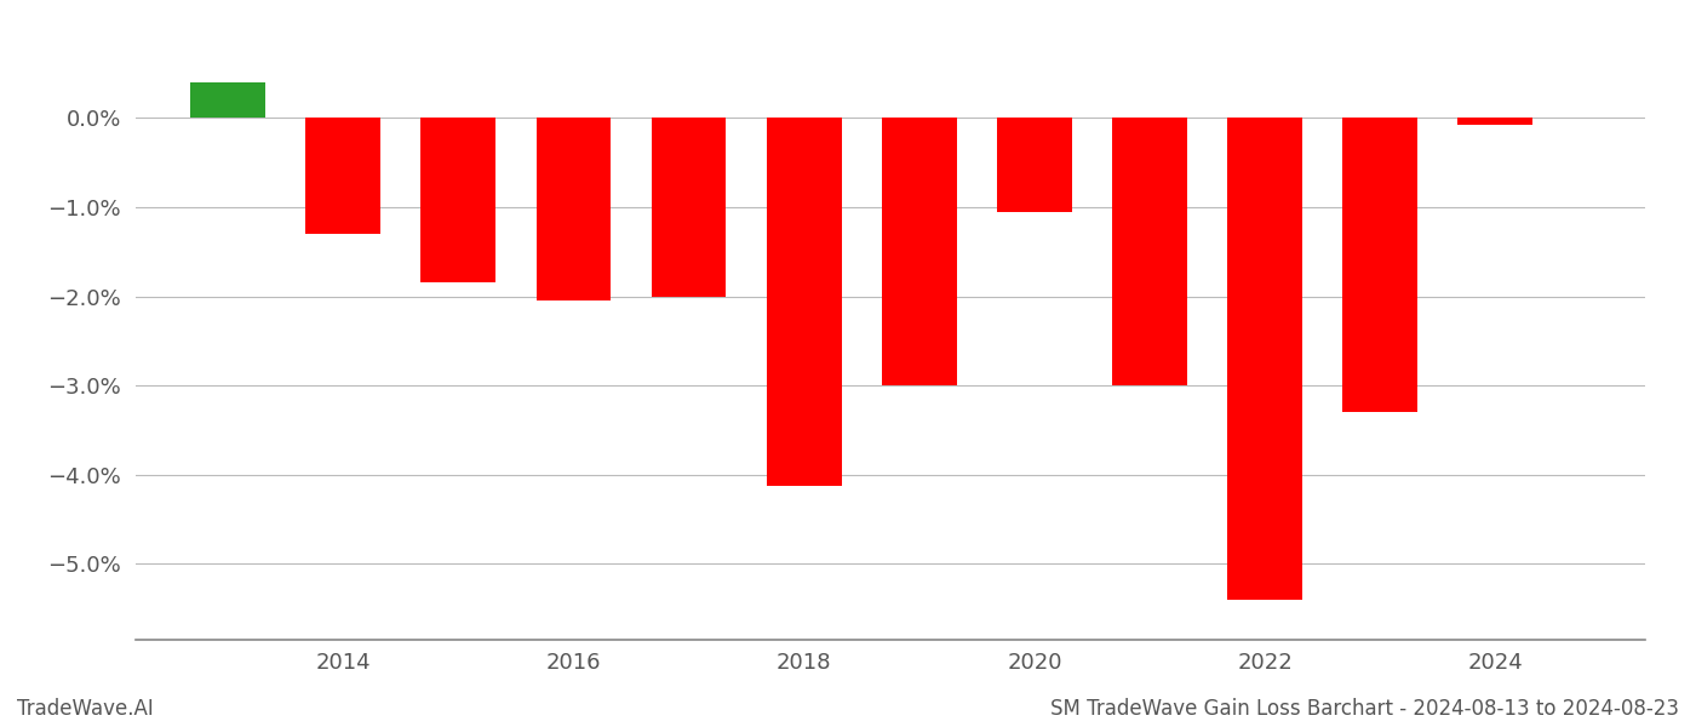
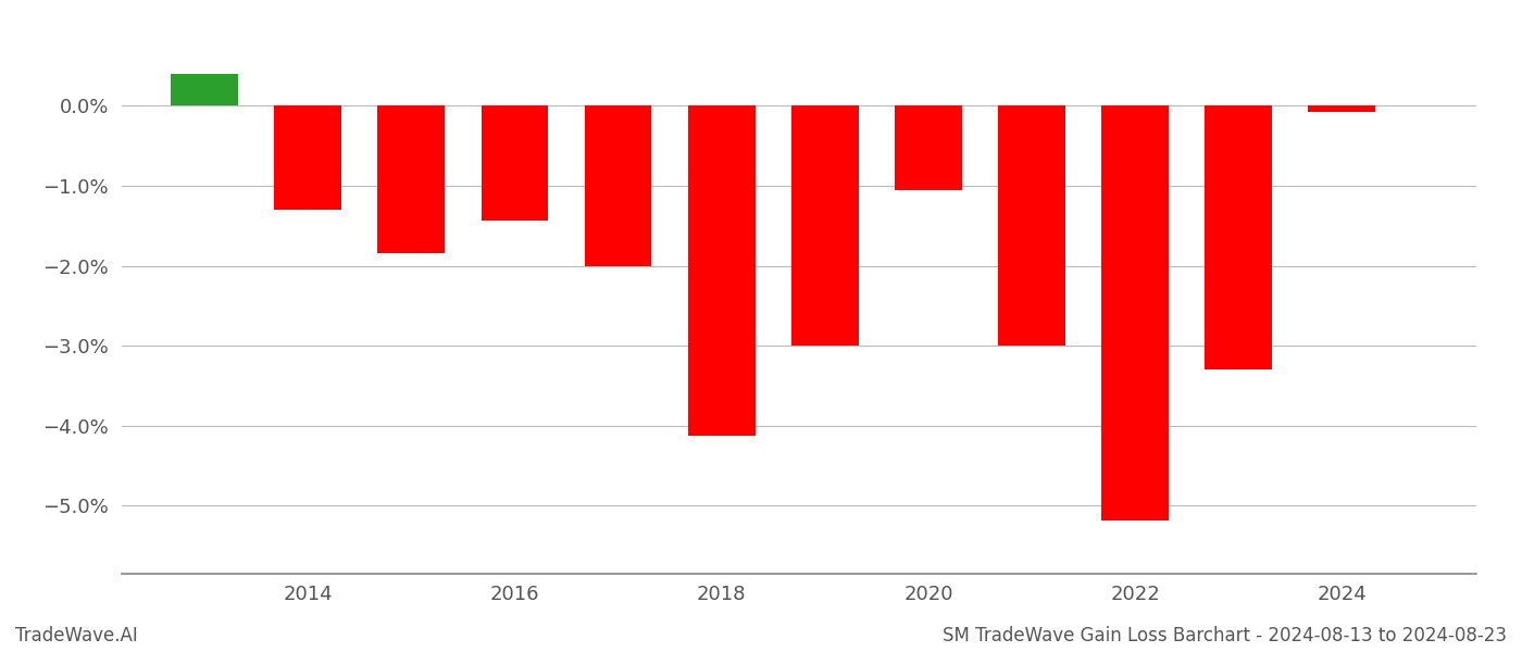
2016: -2.05% -> -1.44%
2022: -5.40% -> -5.18%
